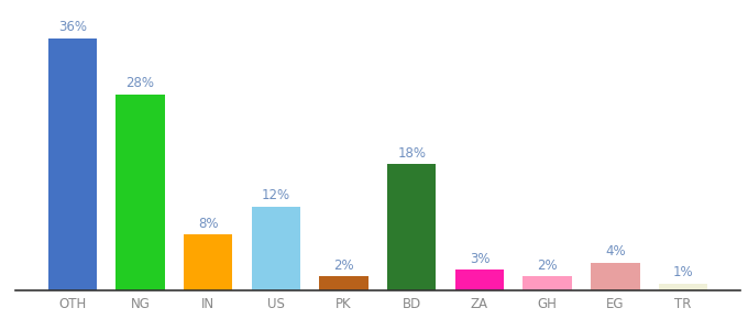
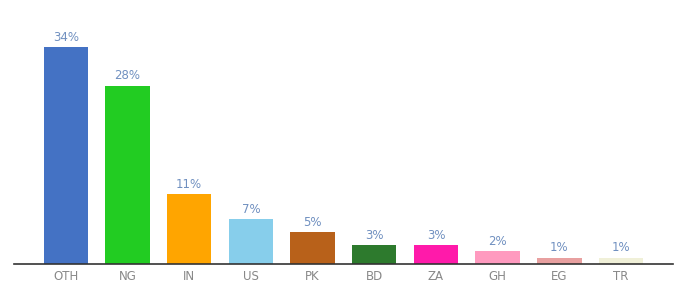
OTH: 36% -> 34%
IN: 8% -> 11%
US: 12% -> 7%
PK: 2% -> 5%
BD: 18% -> 3%
EG: 4% -> 1%
